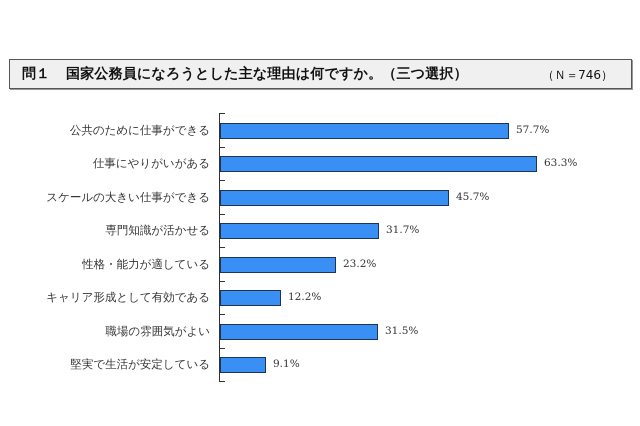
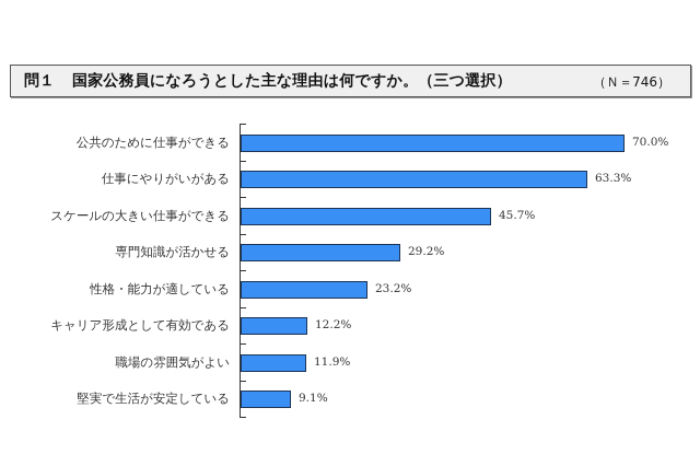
公共のために仕事ができる: 57.7% -> 70.0%
専門知識が活かせる: 31.7% -> 29.2%
職場の雰囲気がよい: 31.5% -> 11.9%
